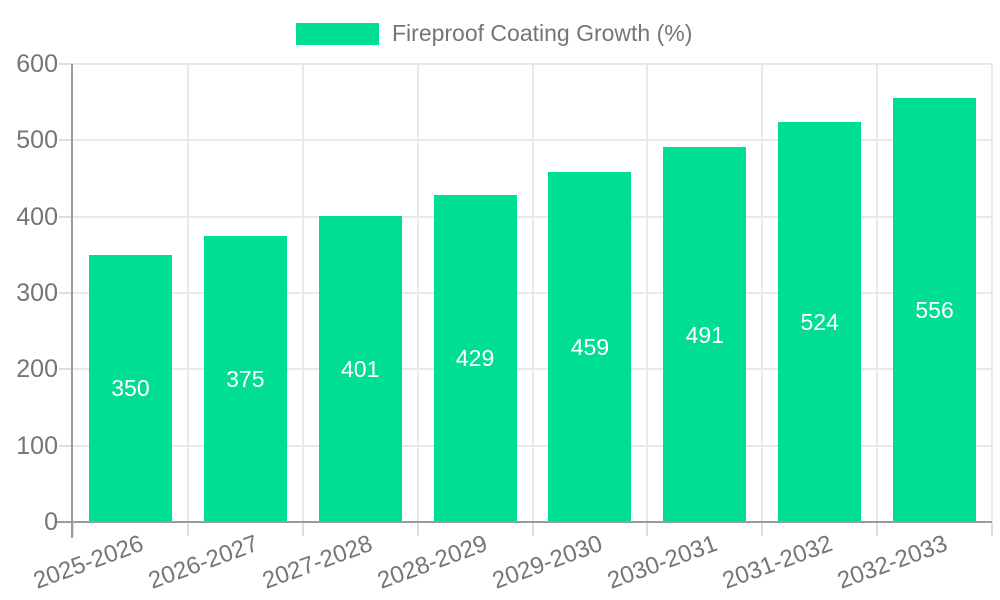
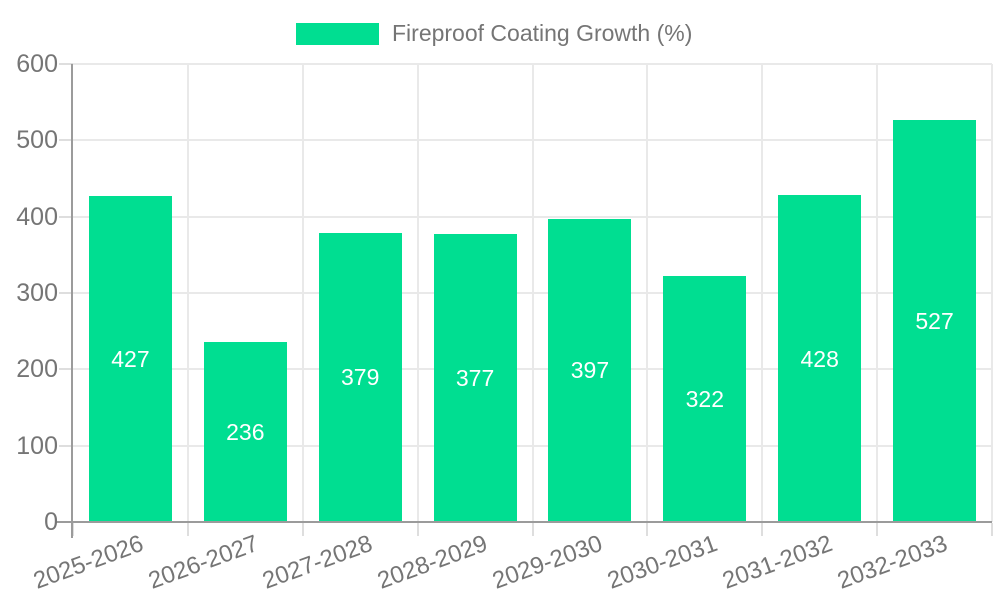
2025-2026: 350 -> 427
2026-2027: 375 -> 236
2027-2028: 401 -> 379
2028-2029: 429 -> 377
2029-2030: 459 -> 397
2030-2031: 491 -> 322
2031-2032: 524 -> 428
2032-2033: 556 -> 527
